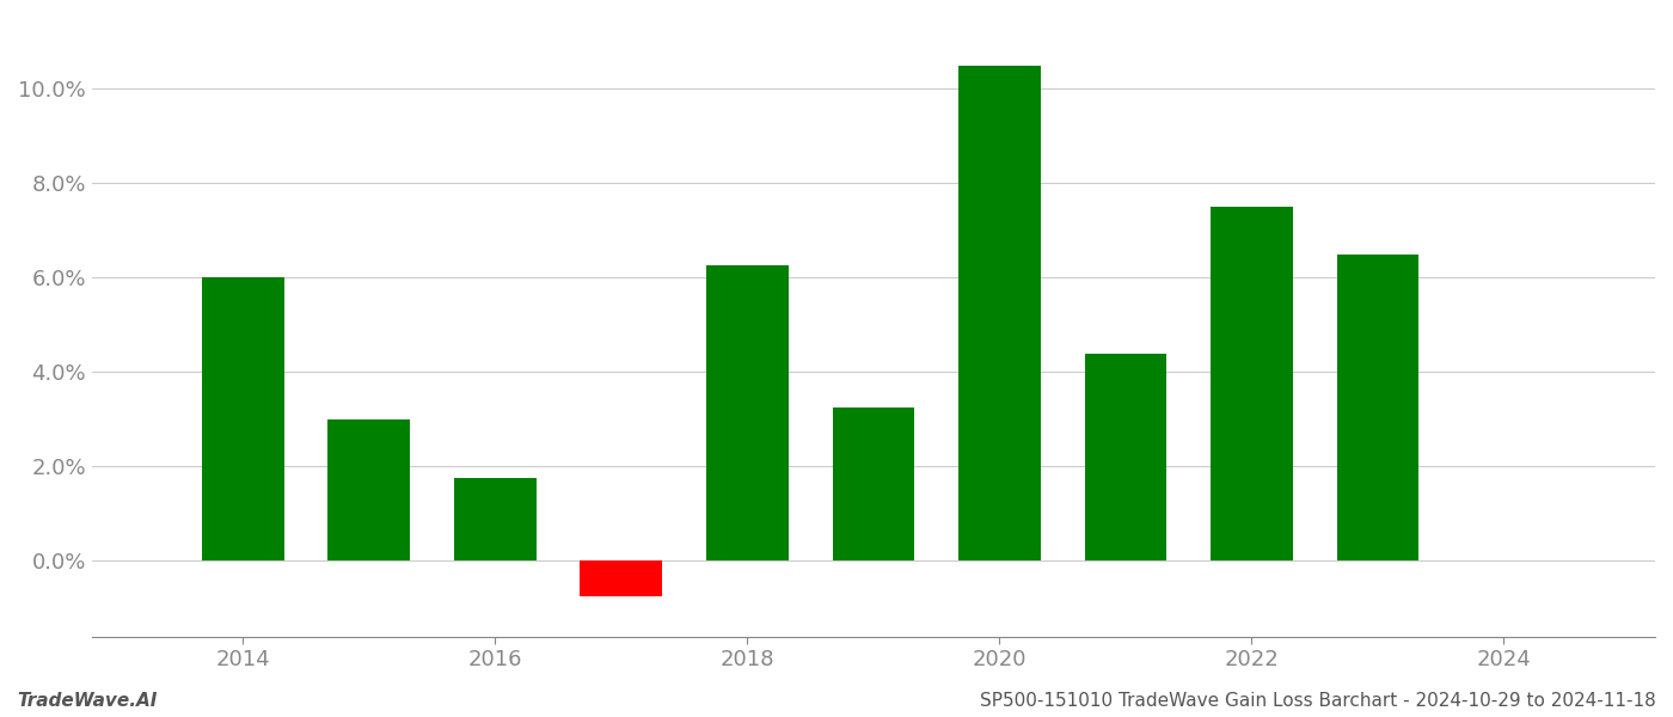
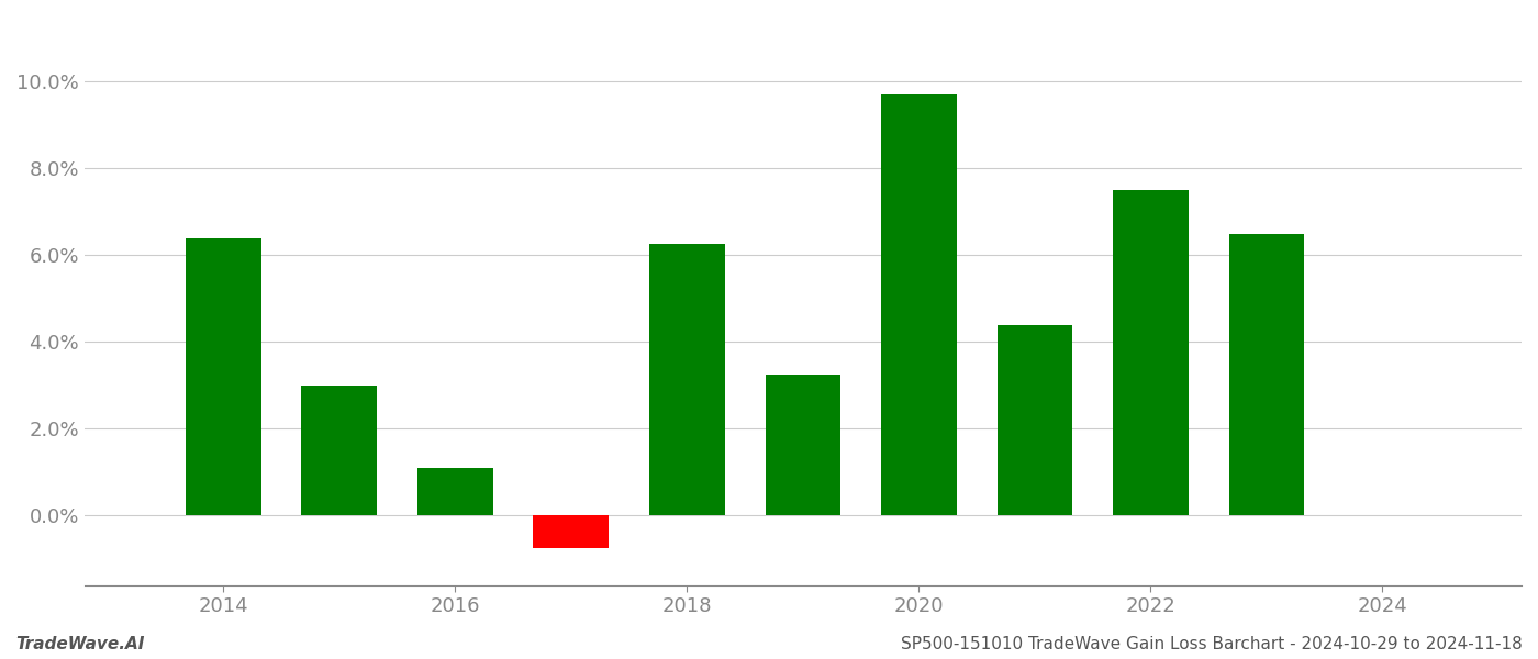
2014: 6.00% -> 6.40%
2016: 1.75% -> 1.10%
2020: 10.50% -> 9.70%
